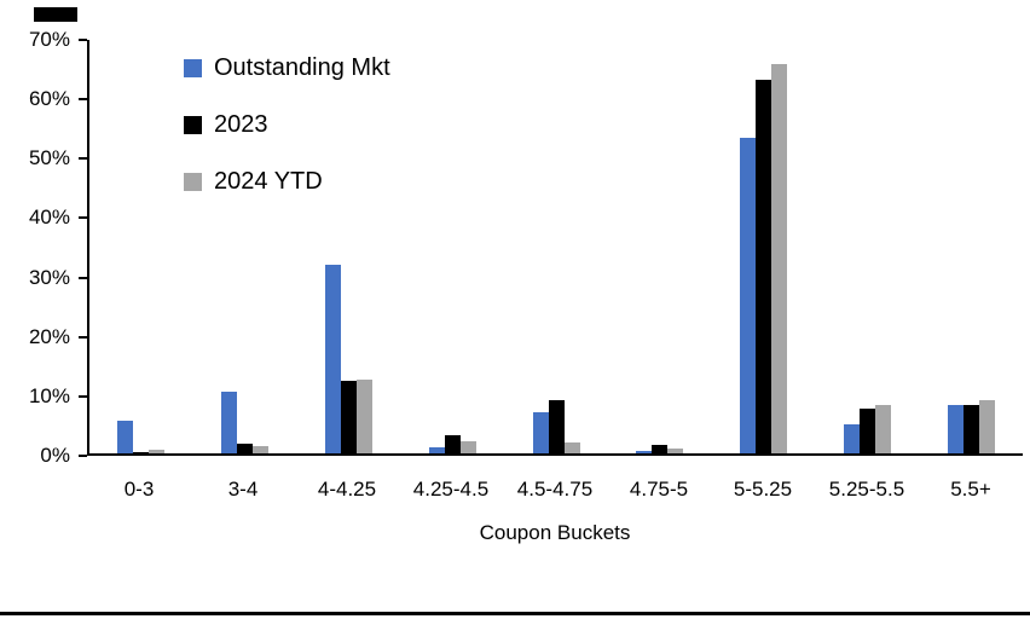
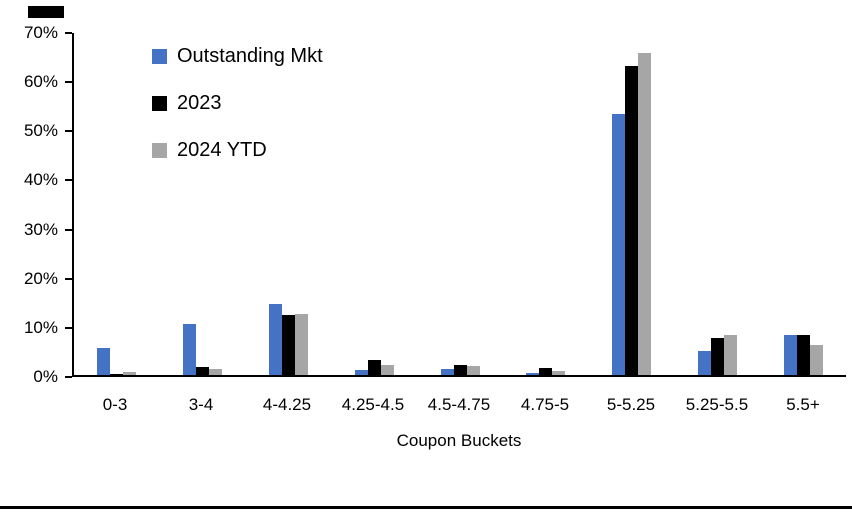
Outstanding Mkt/4-4.25: 32% -> 14%
Outstanding Mkt/4.5-4.75: 7% -> 1%
2023/4.5-4.75: 9% -> 2%
2024 YTD/5.5+: 9% -> 6%
